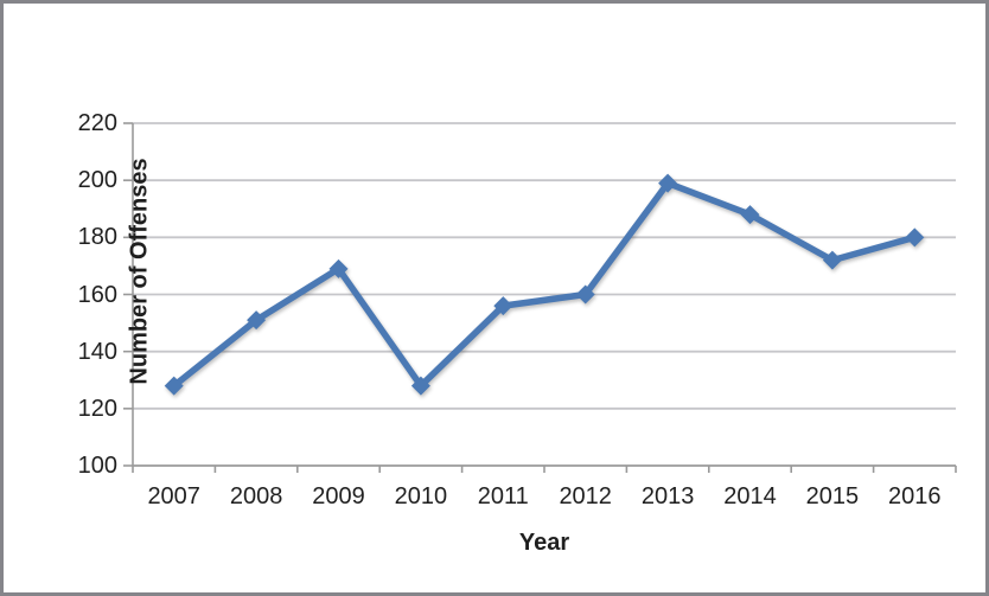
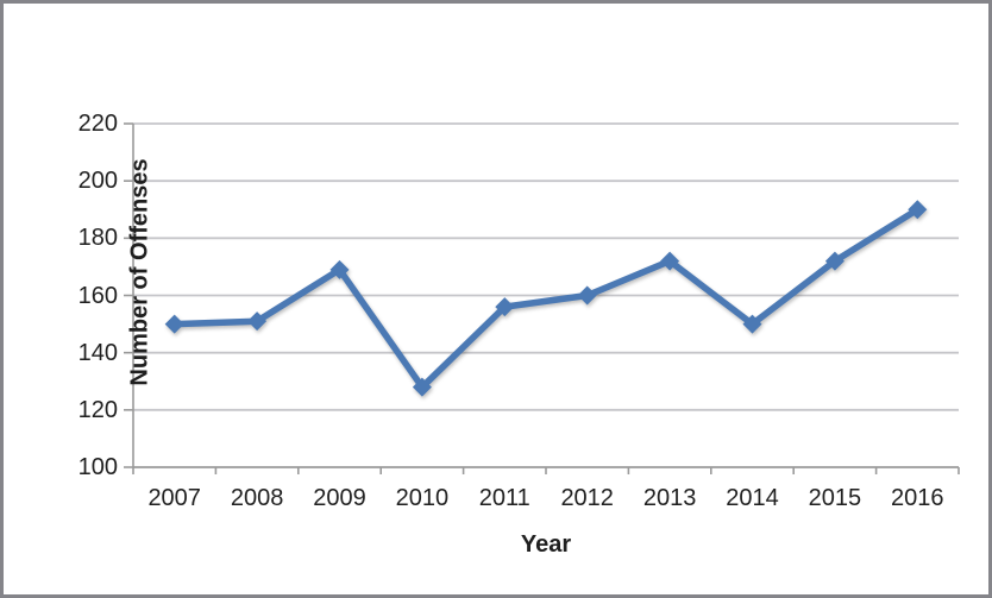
2007: 128 -> 150
2013: 199 -> 172
2014: 188 -> 150
2016: 180 -> 190
